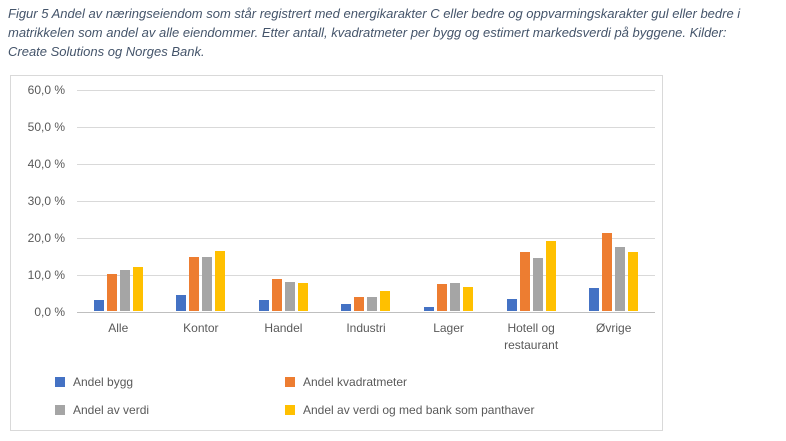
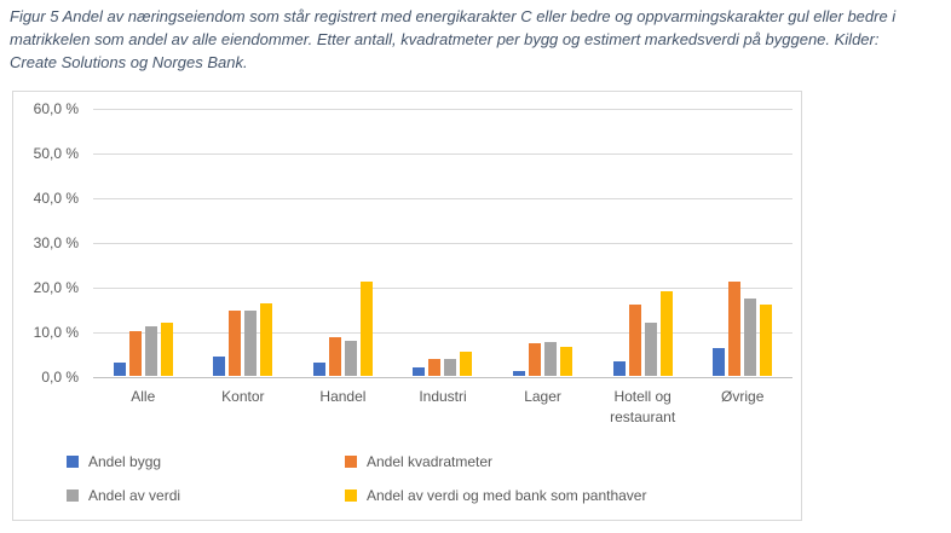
Andel av verdi og med bank som panthaver/Handel: 8% -> 21%
Andel av verdi/Hotell og restaurant: 14% -> 12%
